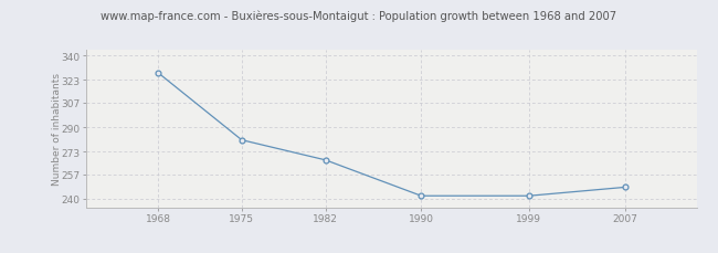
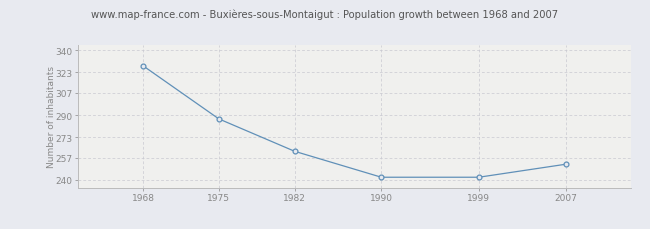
1975: 281 -> 287
1982: 267 -> 262
2007: 248 -> 252
